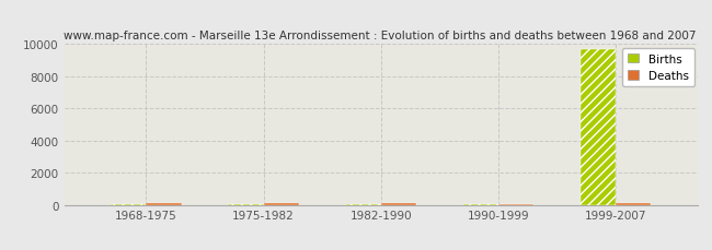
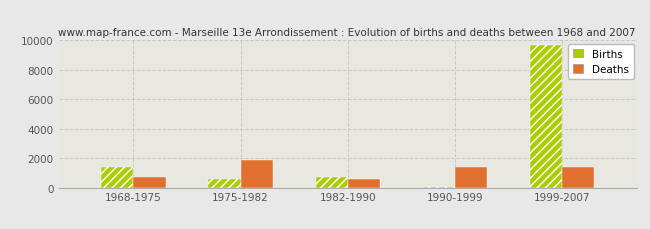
Births/1968-1975: 0 -> 1400
Deaths/1968-1975: 100 -> 700
Births/1975-1982: 100 -> 600
Deaths/1975-1982: 100 -> 1900
Births/1982-1990: 100 -> 700
Deaths/1982-1990: 100 -> 600
Deaths/1990-1999: 100 -> 1400
Deaths/1999-2007: 100 -> 1400
